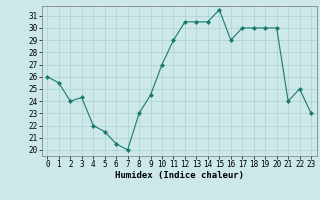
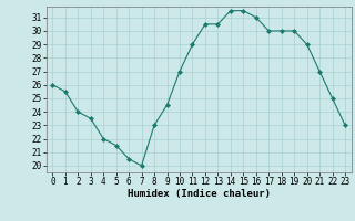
3: 24.3 -> 23.5
14: 30.5 -> 31.5
16: 29.0 -> 31.0
20: 30.0 -> 29.0
21: 24.0 -> 27.0
